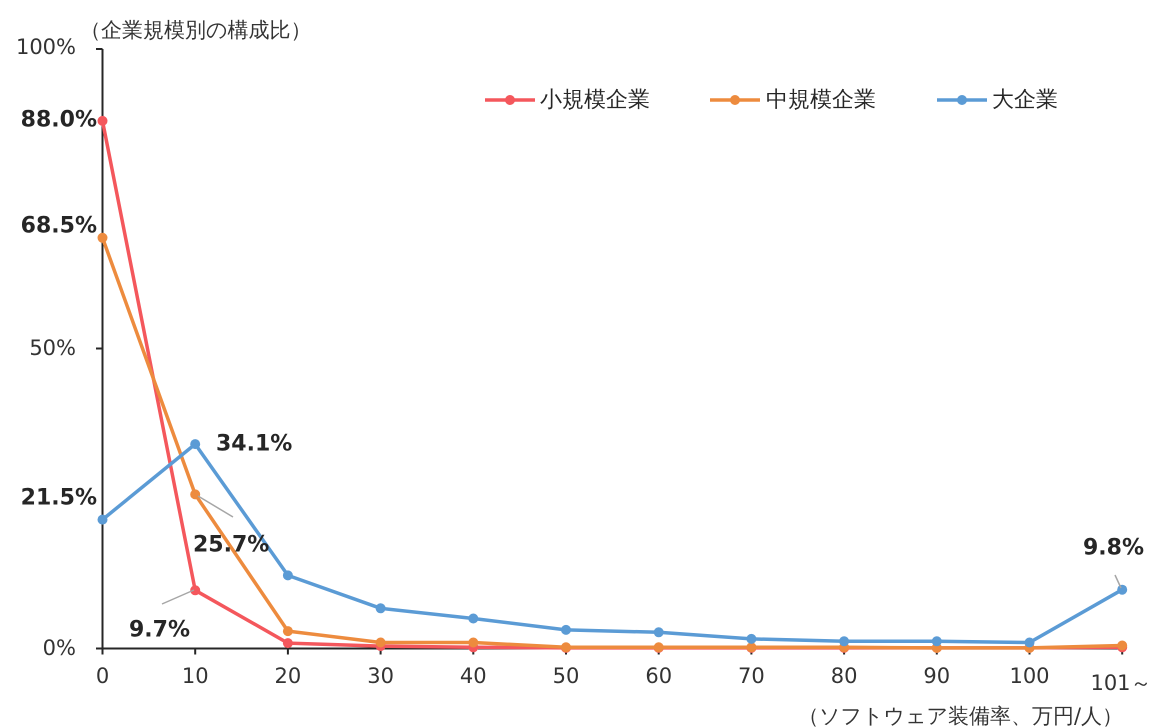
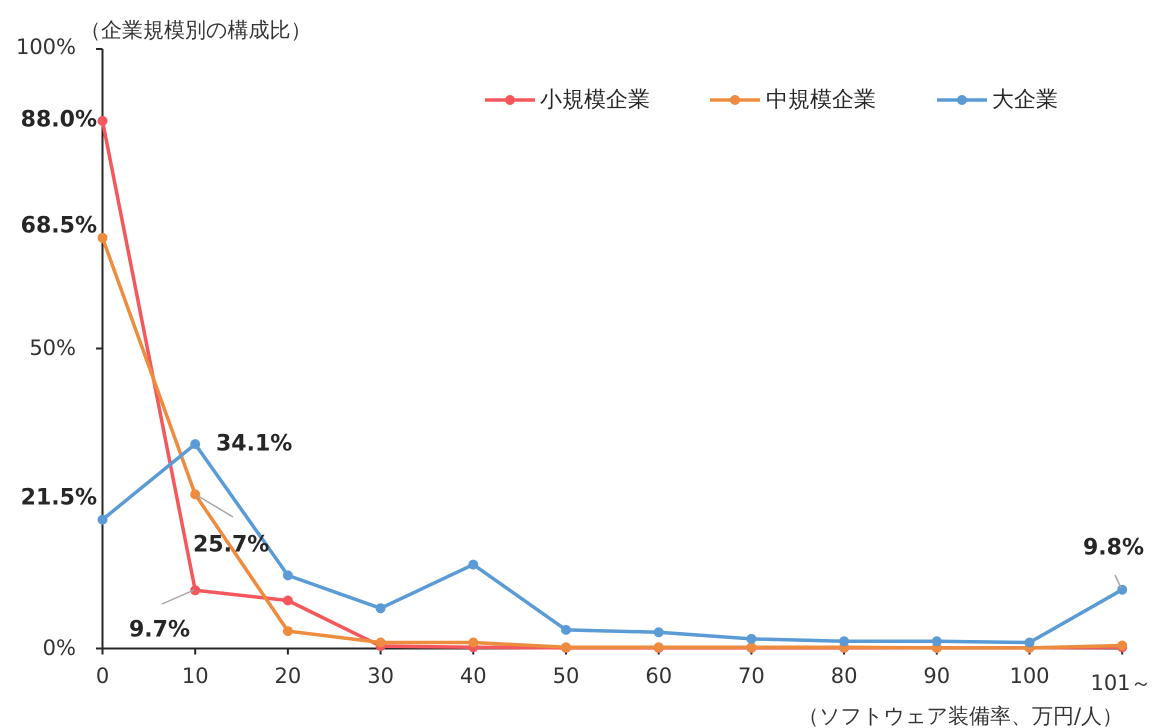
小規模企業/20: 1% -> 8%
大企業/40: 5% -> 14%
